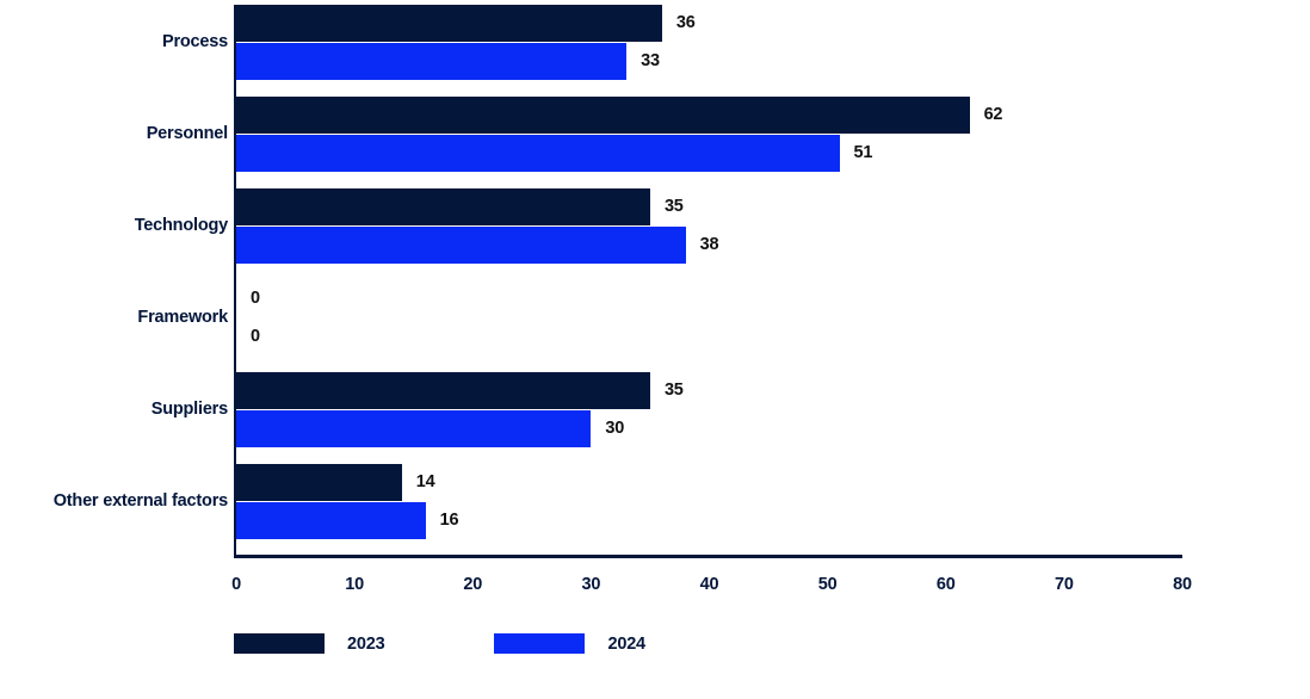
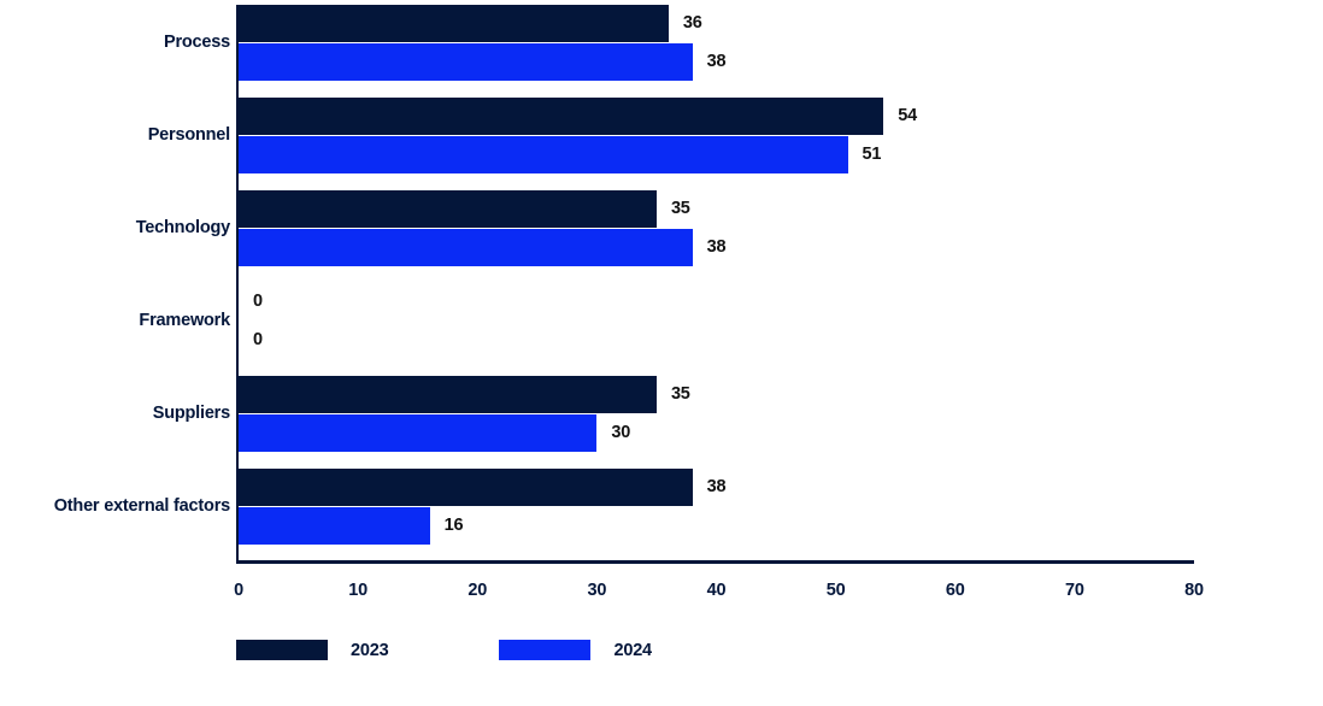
2024/Process: 33 -> 38
2023/Personnel: 62 -> 54
2023/Other external factors: 14 -> 38
